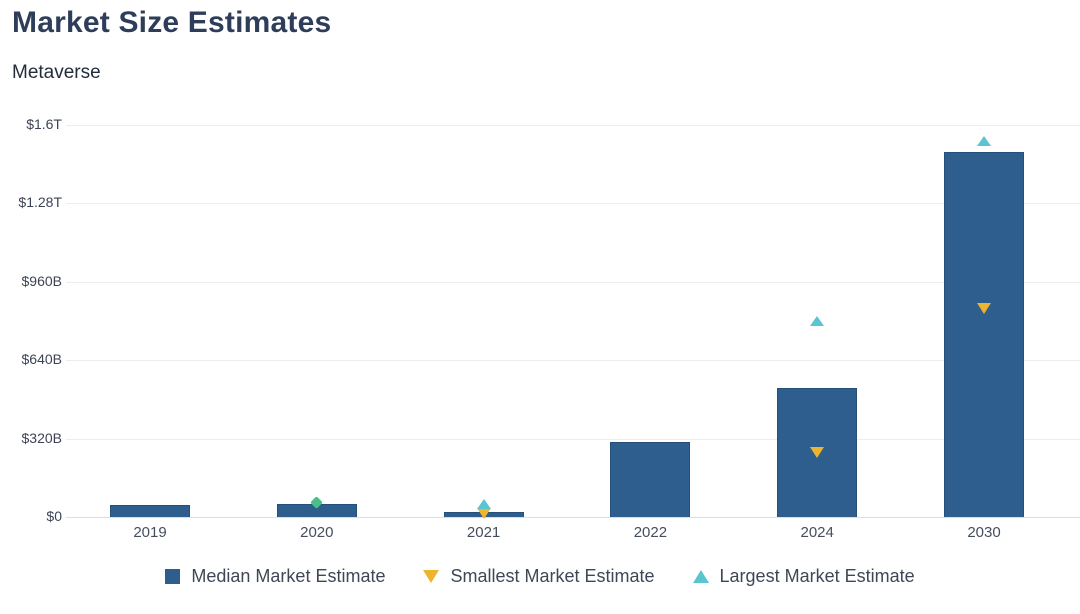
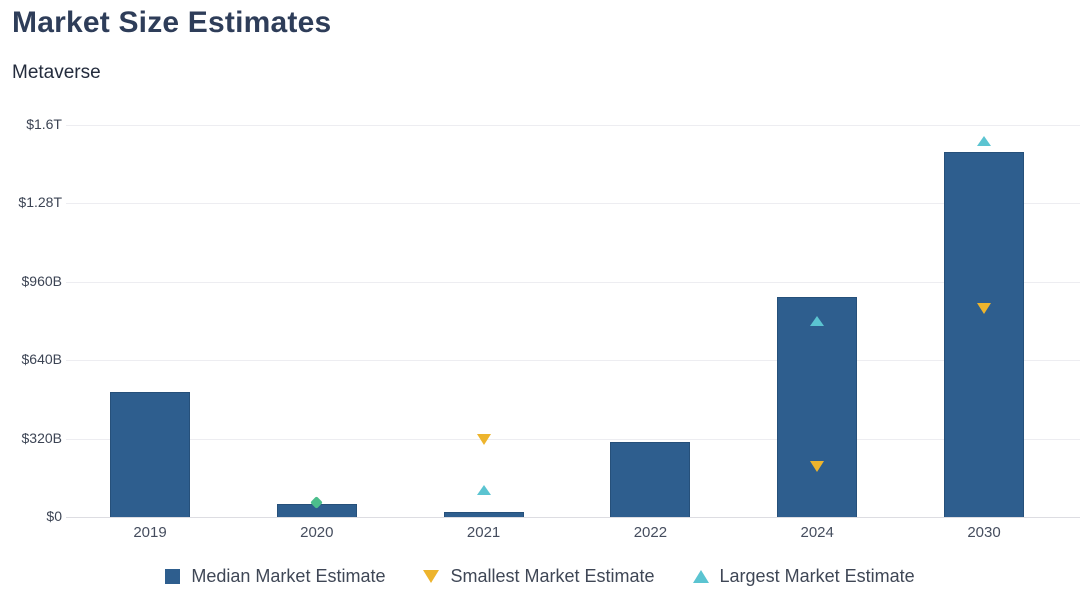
Median Market Estimate/2019: $50B -> $510B
Smallest Market Estimate/2021: $20B -> $320B
Largest Market Estimate/2021: $60B -> $110B
Median Market Estimate/2024: $520B -> $900B
Smallest Market Estimate/2024: $260B -> $210B
